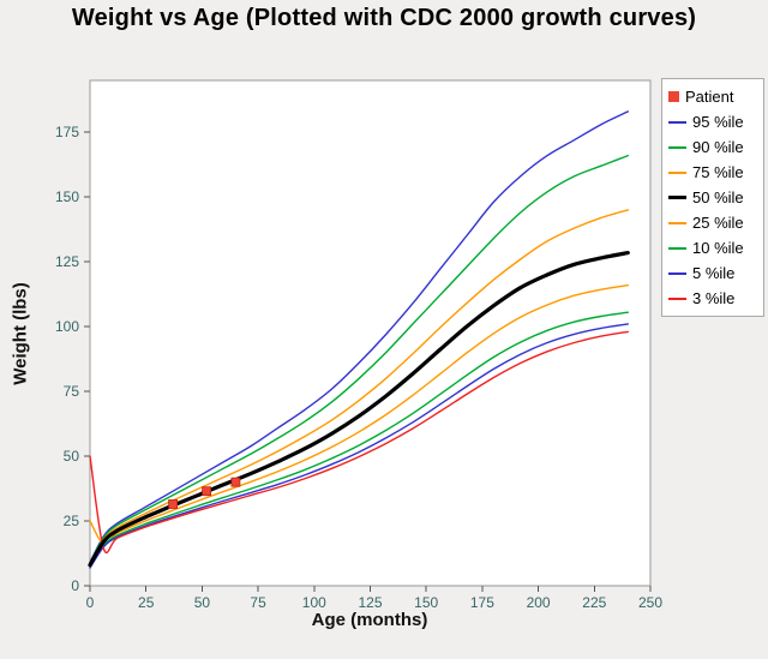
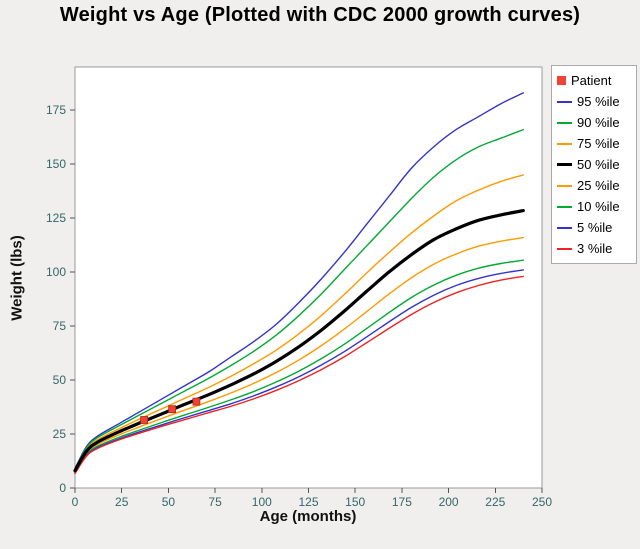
25 %ile/0: 25 -> 8
3 %ile/0: 50 -> 7
